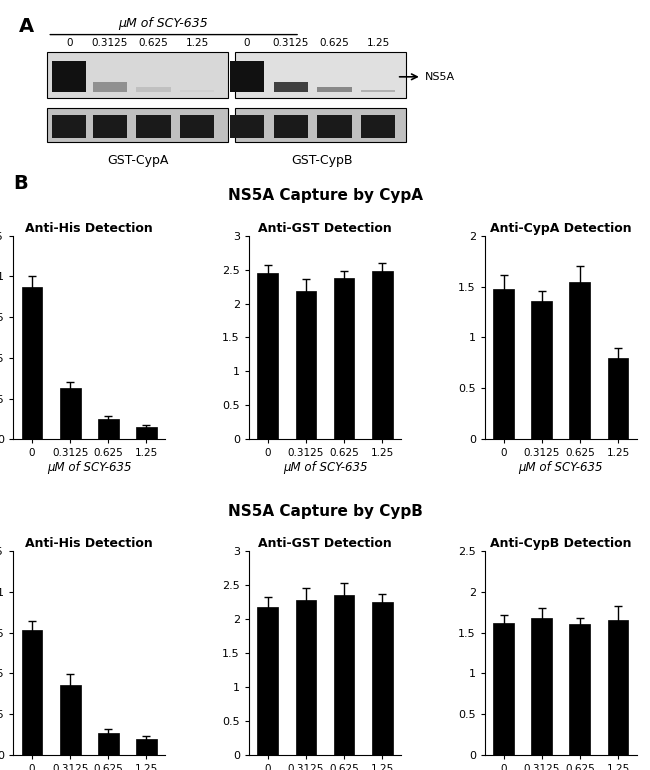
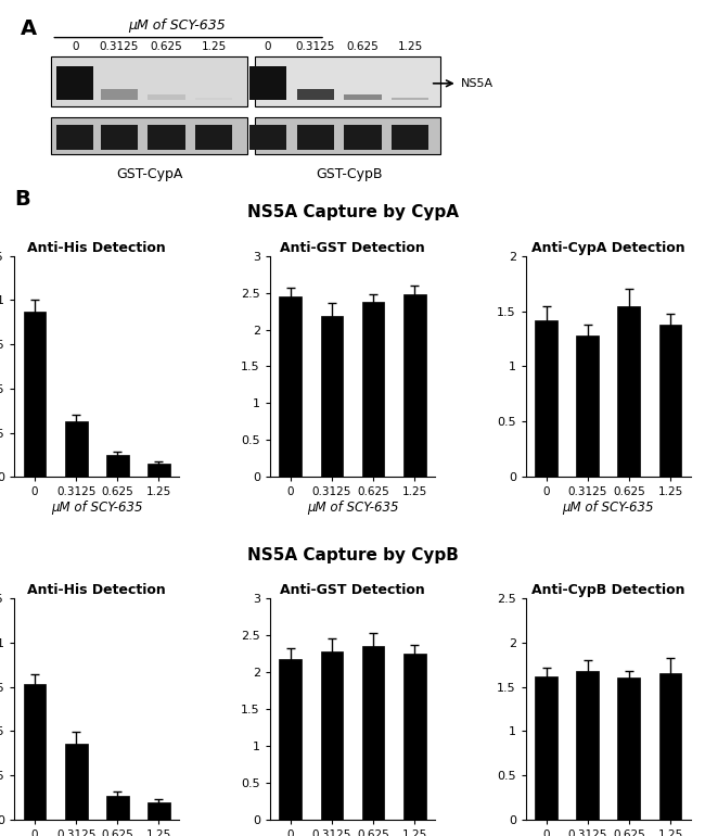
Anti-CypA Detection/0: 1.48 -> 1.42
Anti-CypA Detection/0.3125: 1.36 -> 1.28
Anti-CypA Detection/1.25: 0.80 -> 1.38
